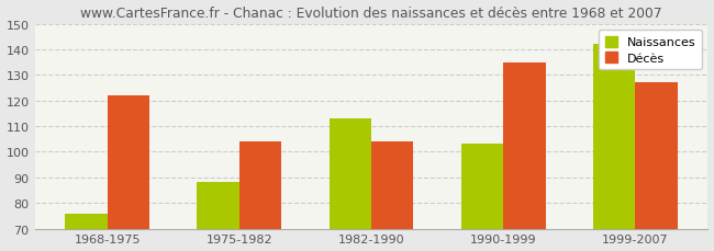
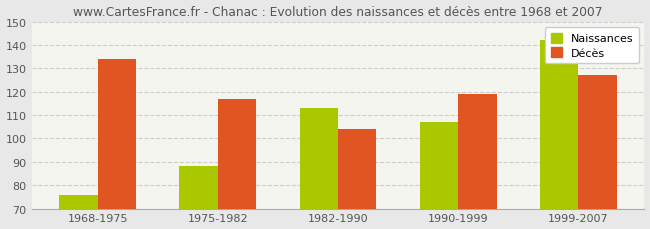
Décès/1968-1975: 122 -> 134
Décès/1975-1982: 104 -> 117
Naissances/1990-1999: 103 -> 107
Décès/1990-1999: 135 -> 119
